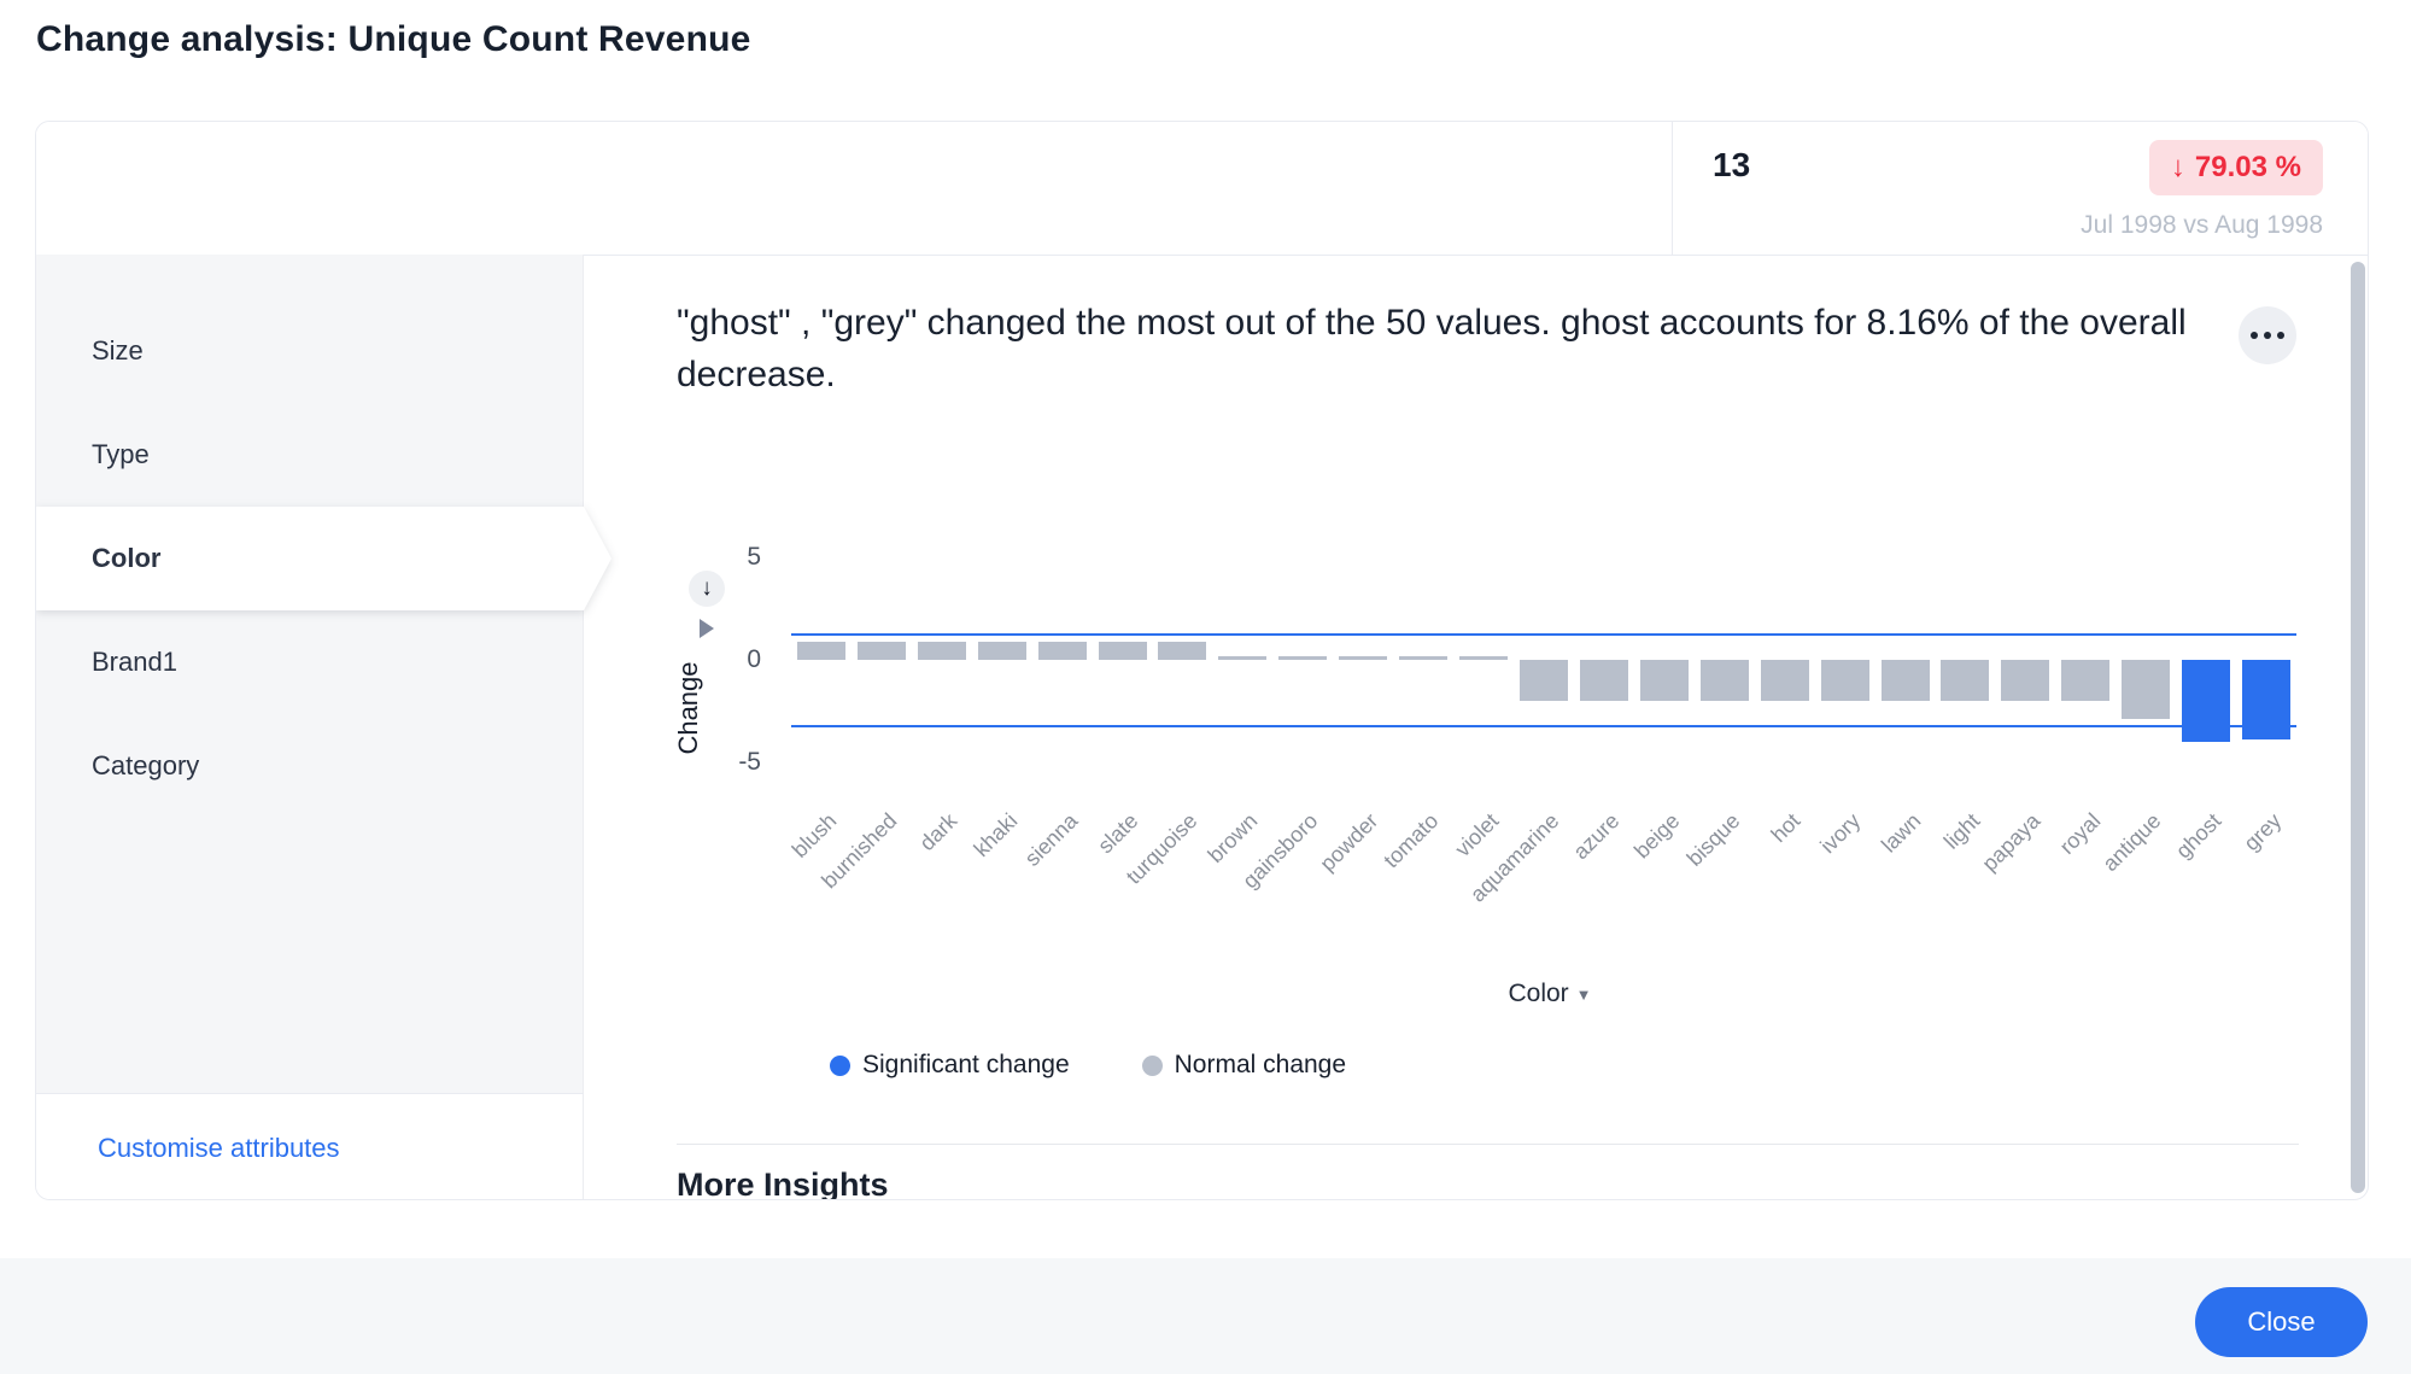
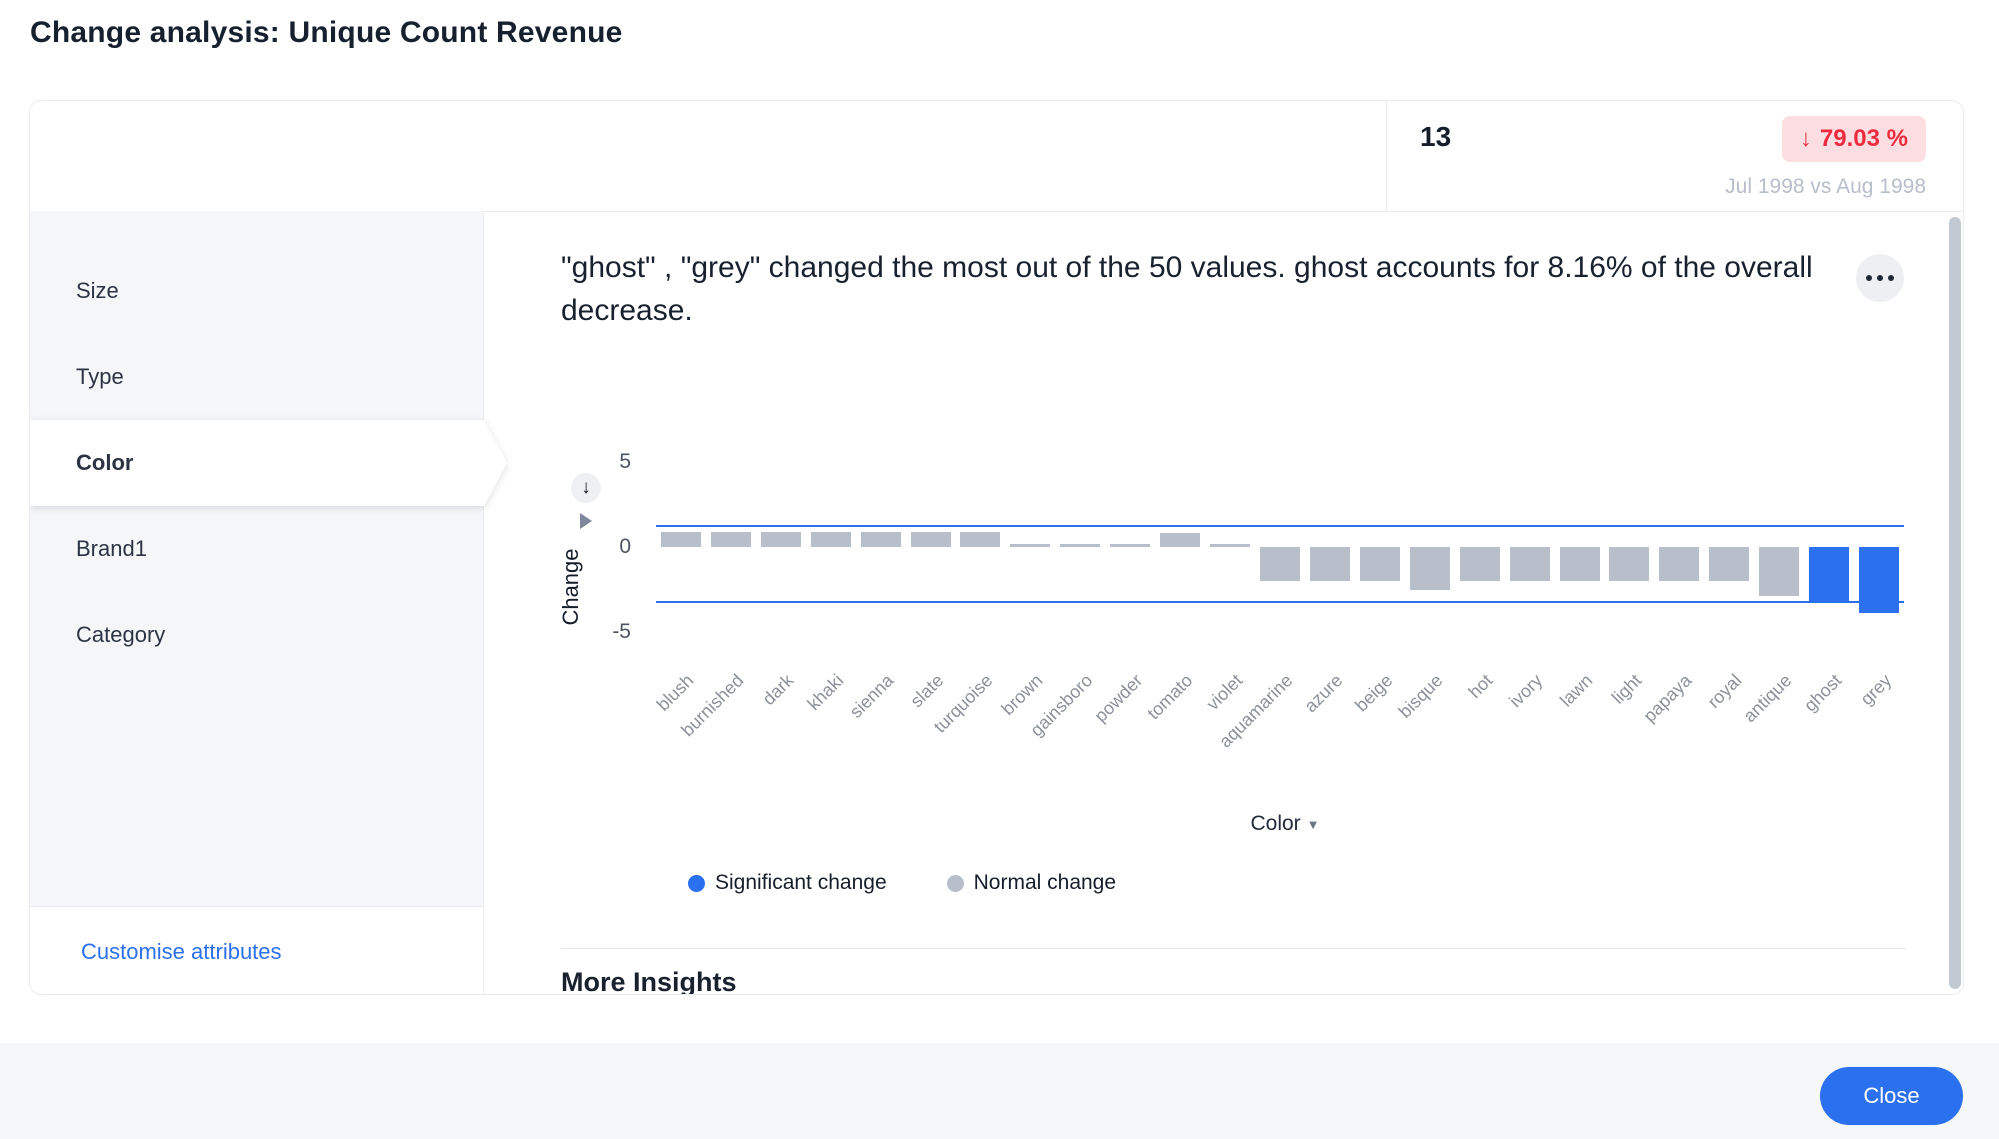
tomato: 0.2 -> 0.8
bisque: -2.0 -> -2.5
ghost: -4.0 -> -3.3
